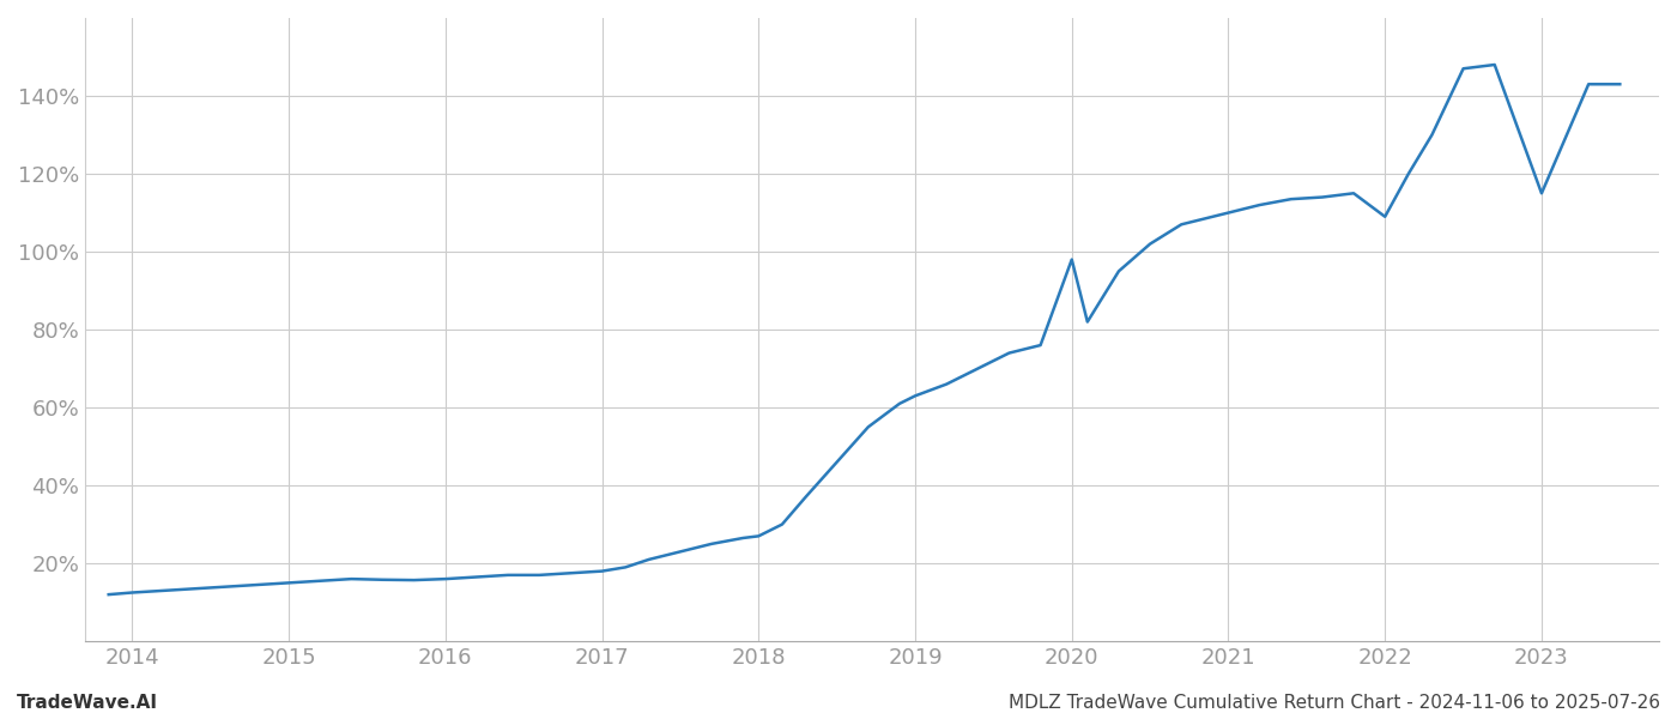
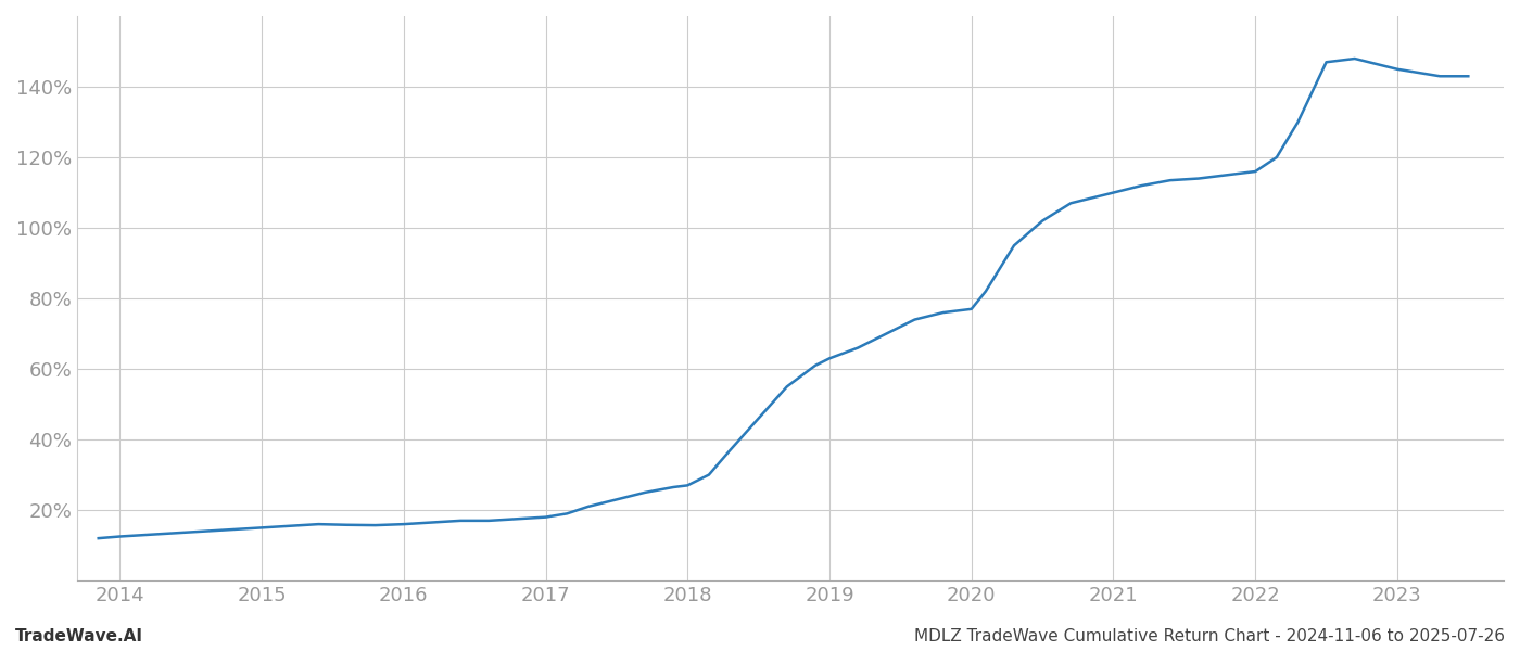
2020: 98.0% -> 77.0%
2022: 109.0% -> 116.0%
2023: 115.0% -> 145.0%
